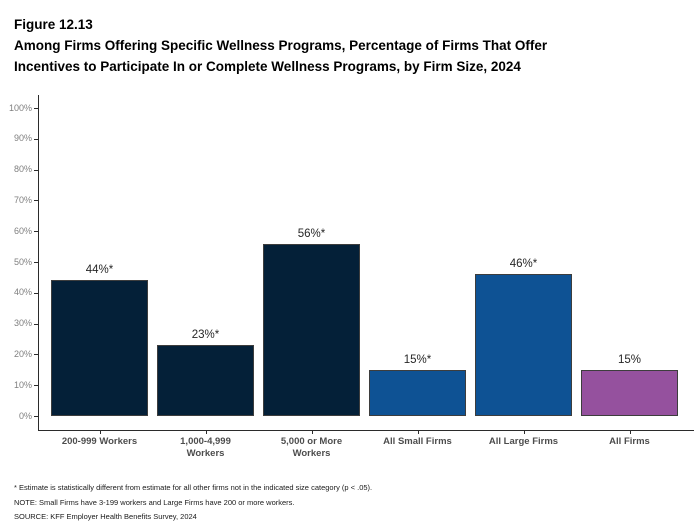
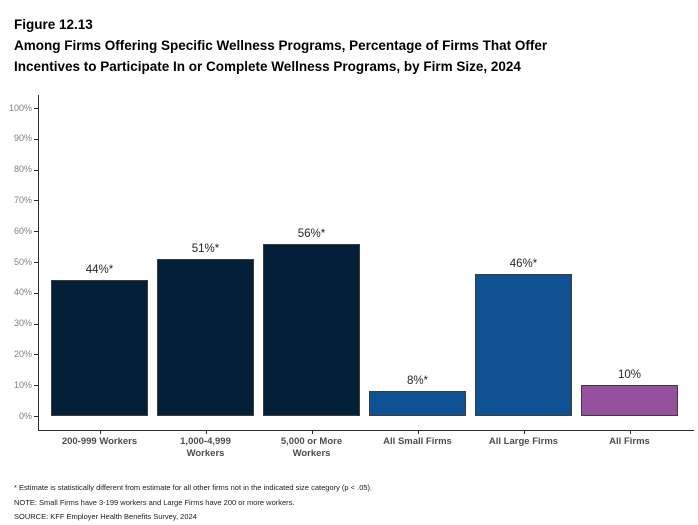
1,000-4,999 Workers: 23 -> 51
All Small Firms: 15 -> 8
All Firms: 15% -> 10%
